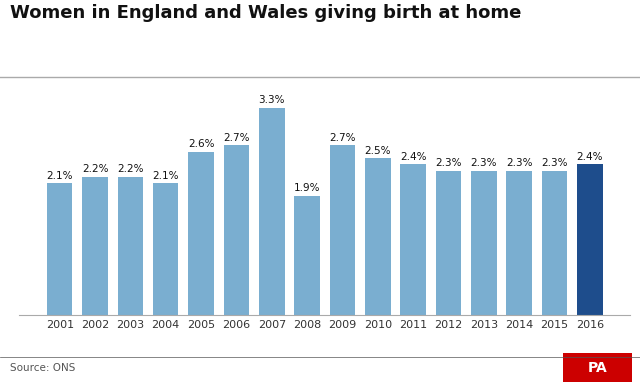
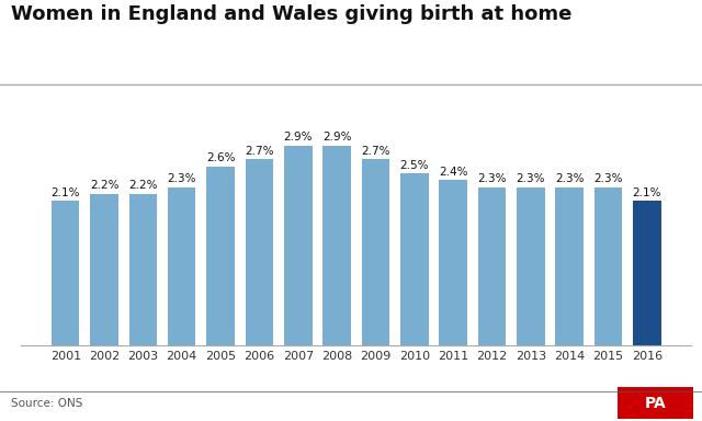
2004: 2.1% -> 2.3%
2007: 3.3% -> 2.9%
2008: 1.9% -> 2.9%
2016: 2.4% -> 2.1%
